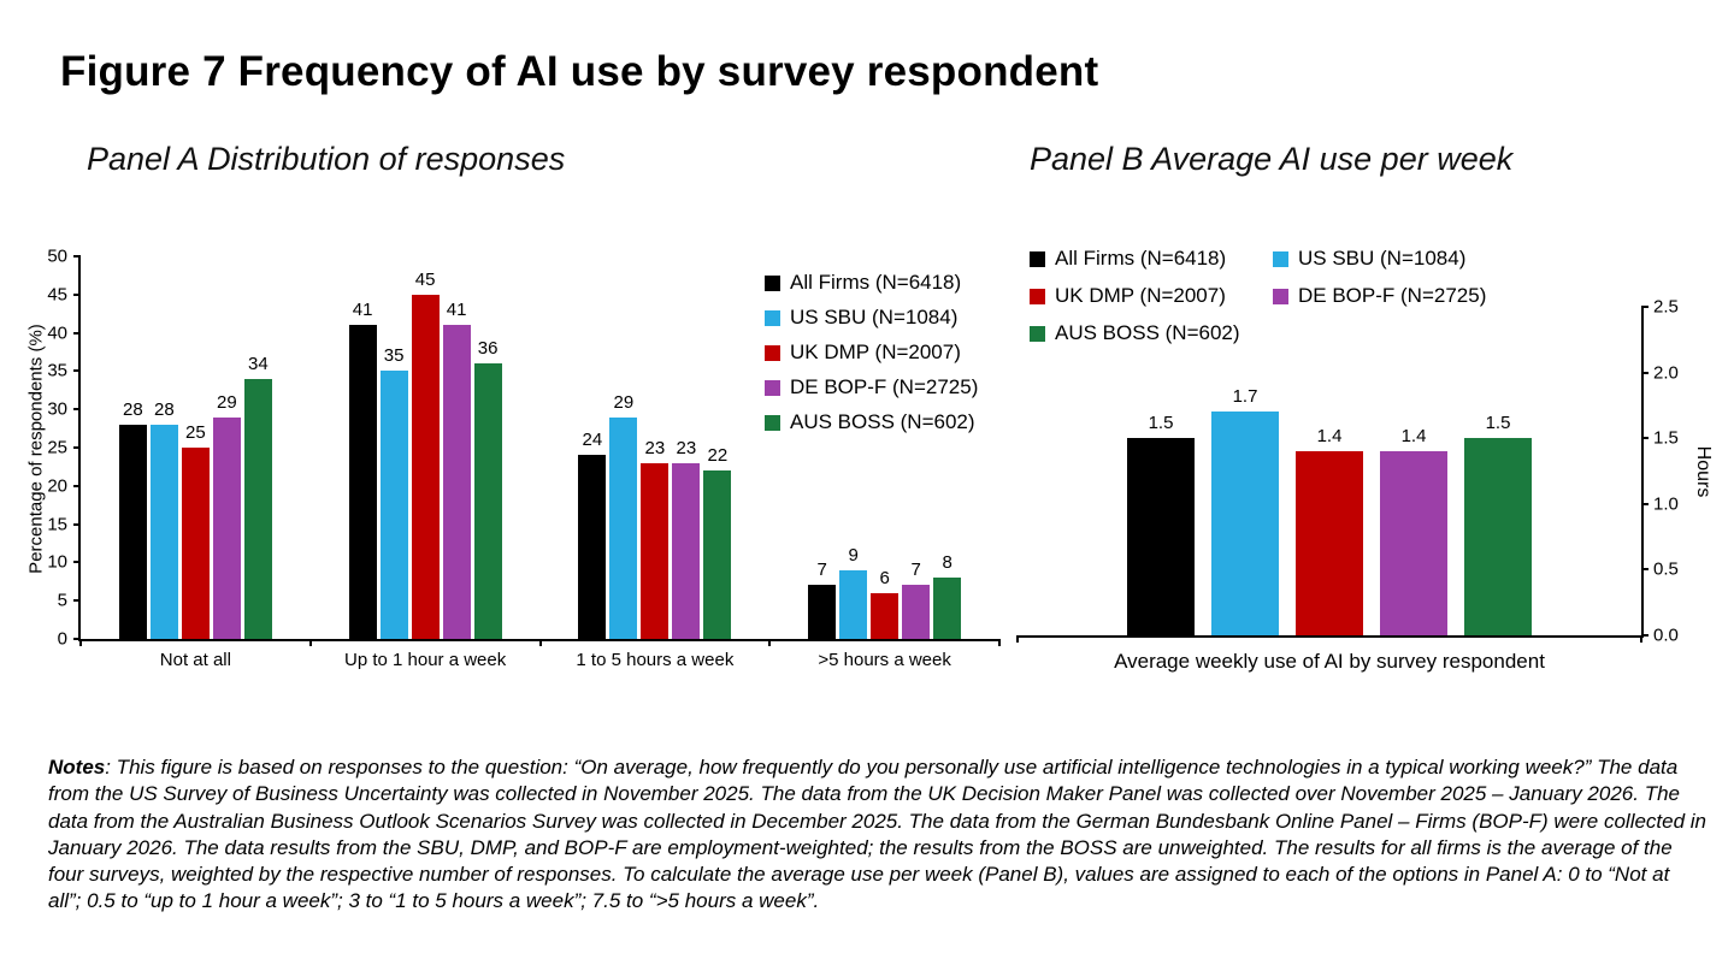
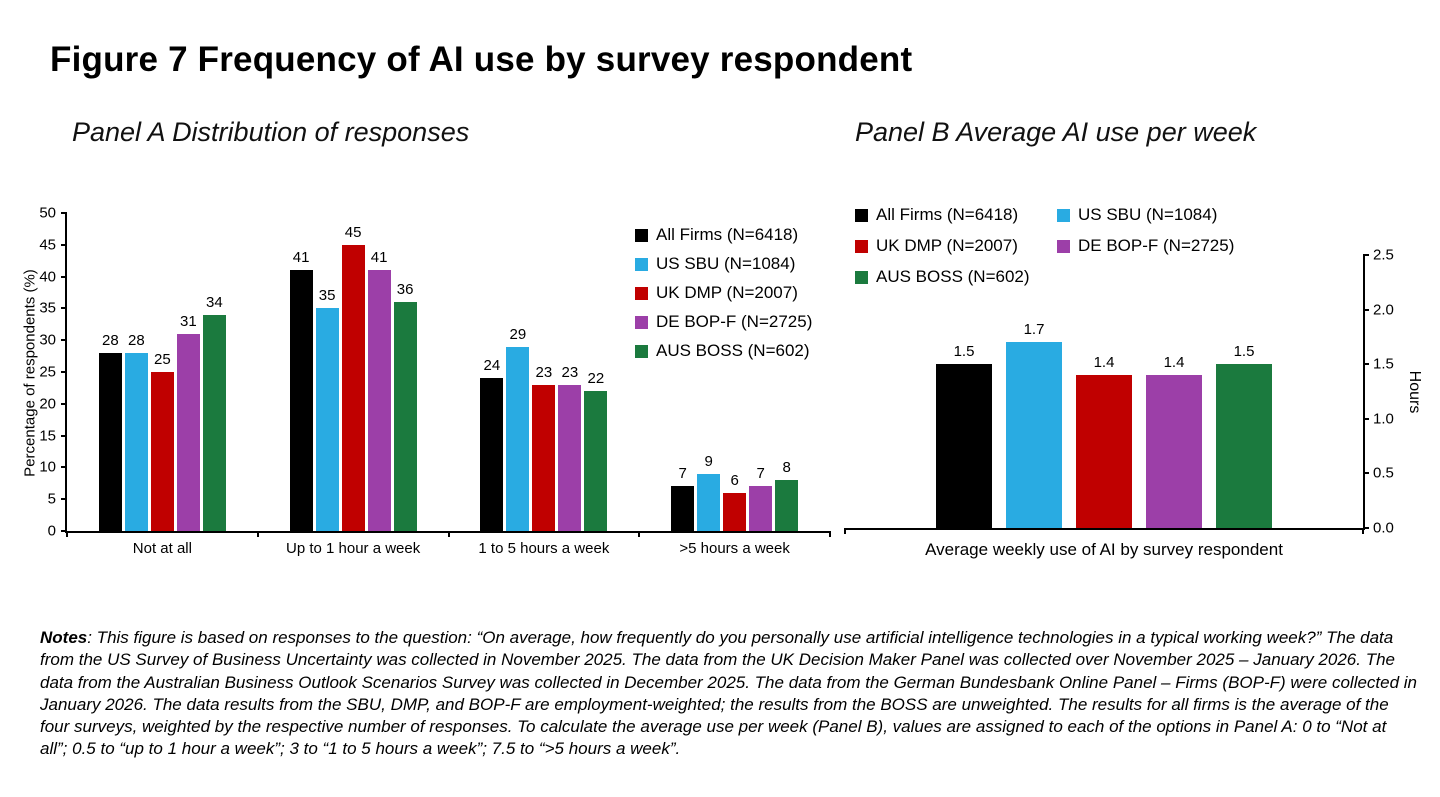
Panel A Distribution of responses/DE BOP-F (N=2725)/Not at all: 29 -> 31
